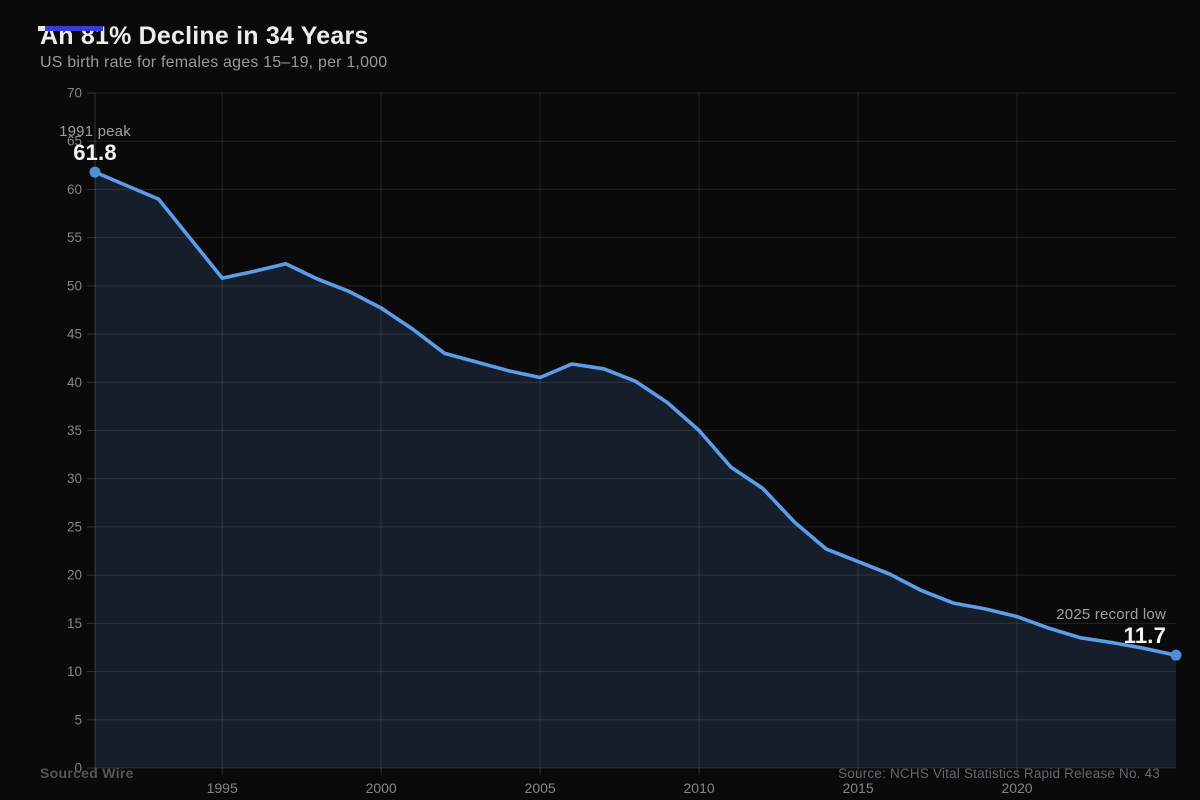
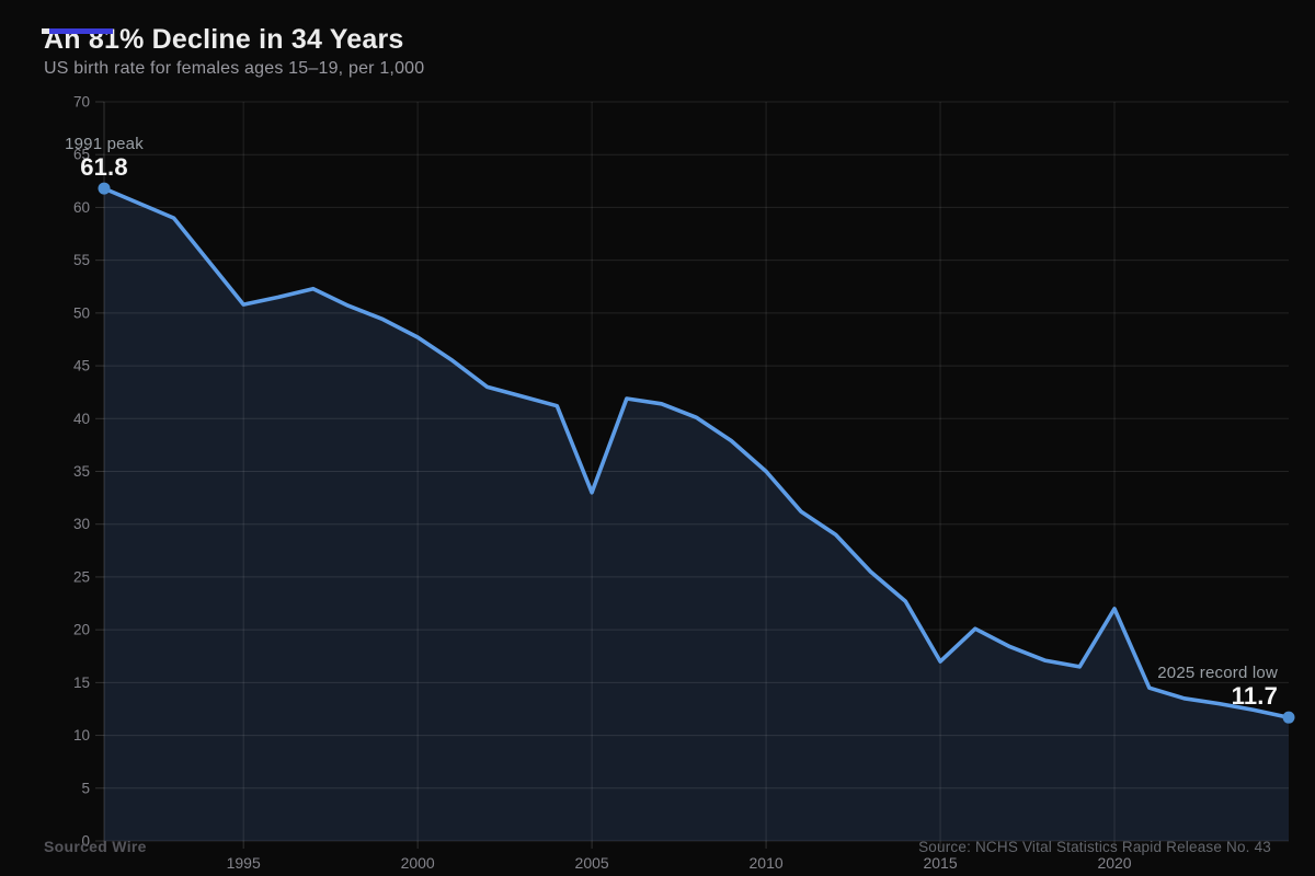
2005: 40 -> 33
2015: 21 -> 17
2020: 16 -> 22
